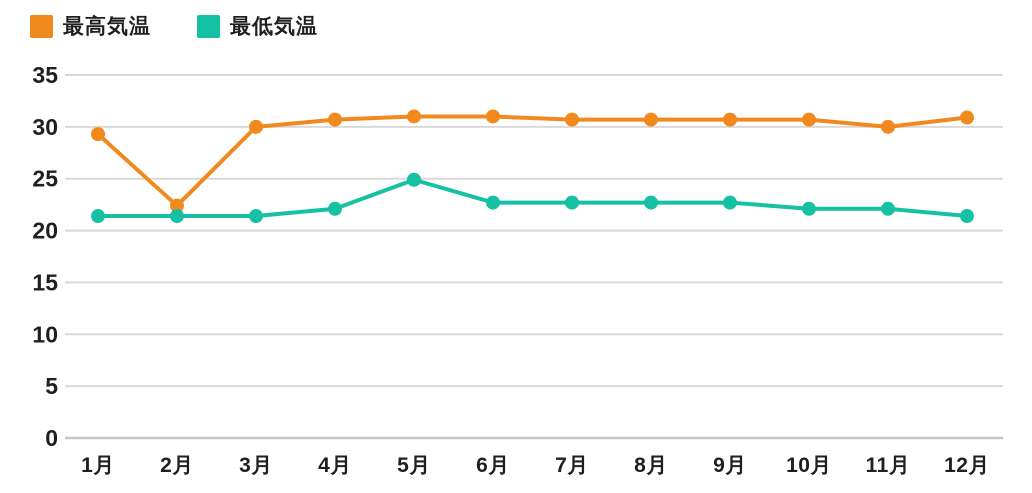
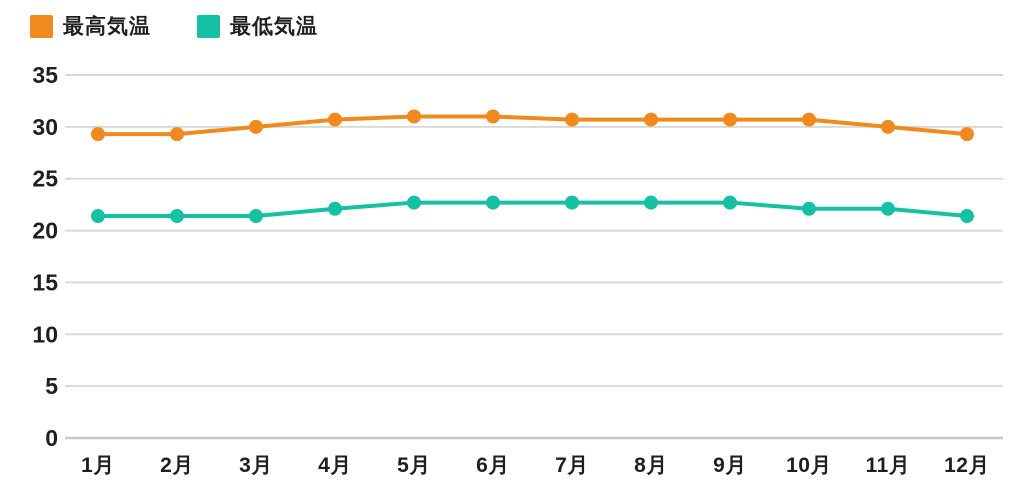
最高気温/2月: 22.4 -> 29.3
最低気温/5月: 24.9 -> 22.7
最高気温/12月: 30.9 -> 29.3
